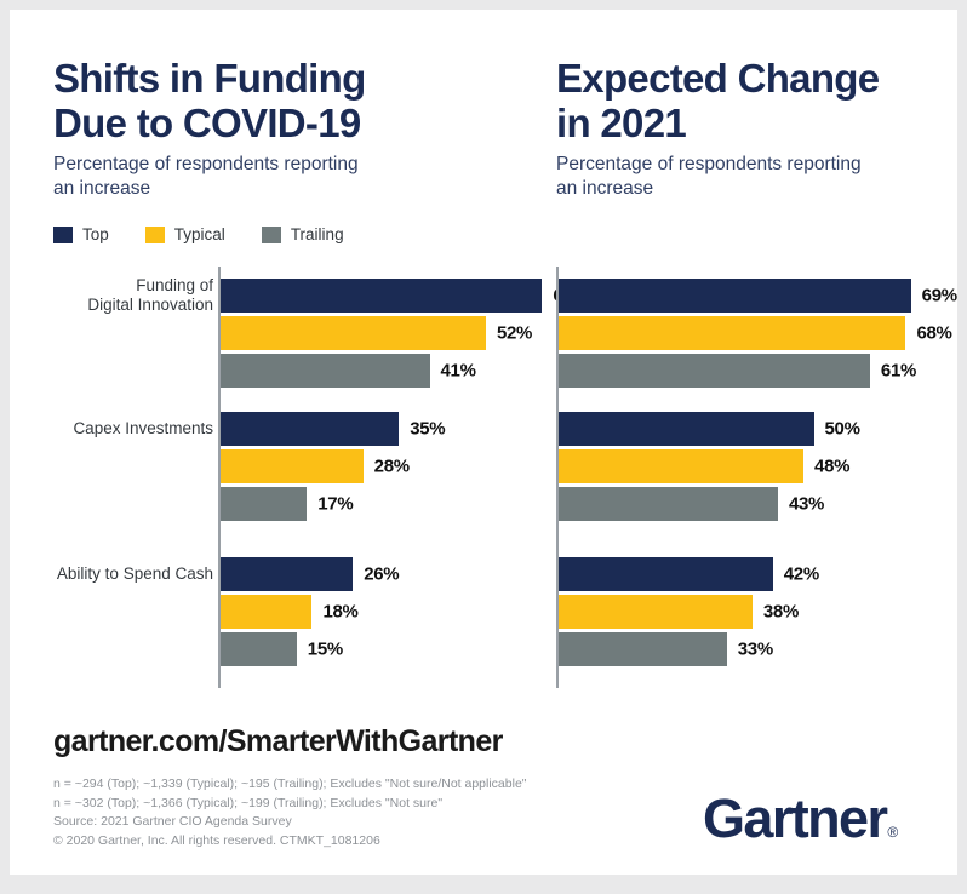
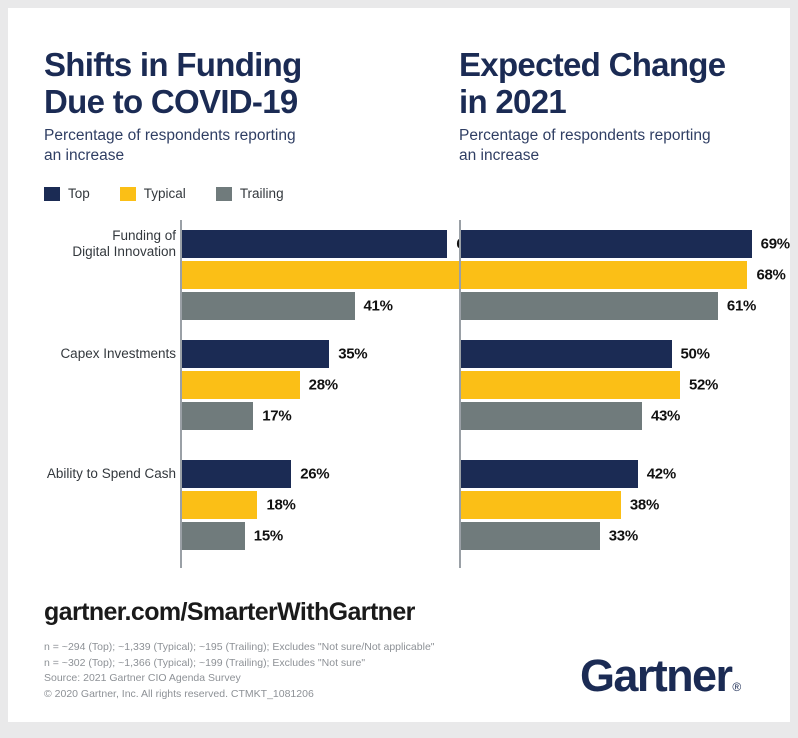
Shifts in Funding Due to COVID-19/Typical/Funding of Digital Innovation: 52% -> 90%
Expected Change in 2021/Typical/Capex Investments: 48% -> 52%
